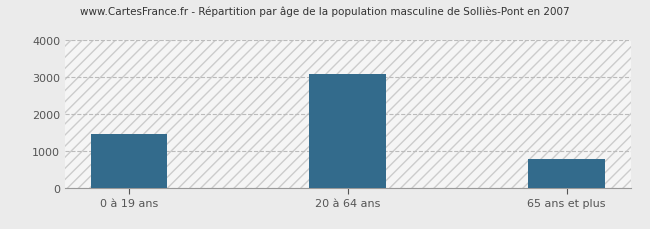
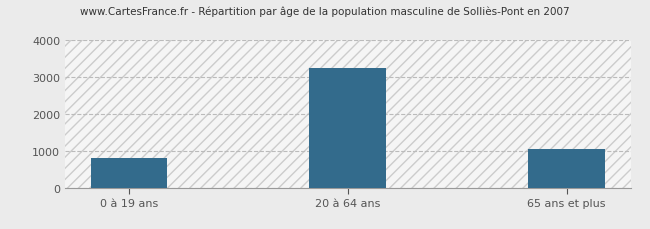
0 à 19 ans: 1470 -> 800
20 à 64 ans: 3080 -> 3250
65 ans et plus: 780 -> 1050
